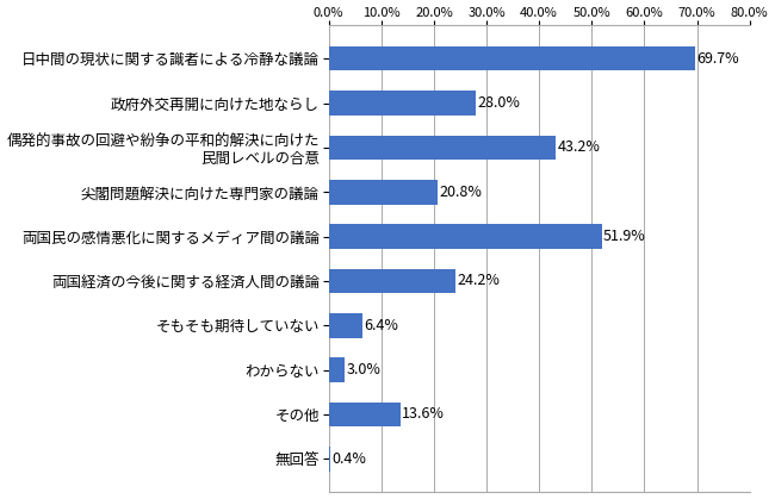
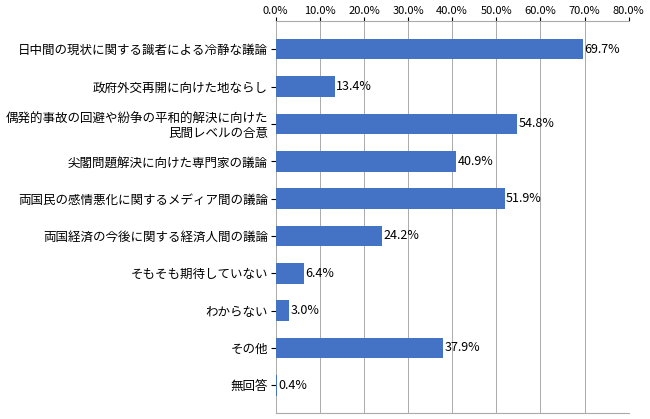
政府外交再開に向けた地ならし: 28.0% -> 13.4%
偶発的事故の回避や紛争の平和的解決に向けた 民間レベルの合意: 43.2% -> 54.8%
尖閣問題解決に向けた専門家の議論: 20.8% -> 40.9%
その他: 13.6% -> 37.9%
